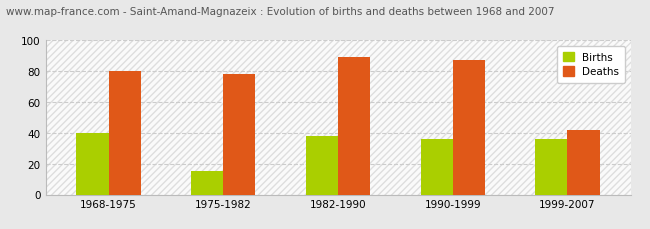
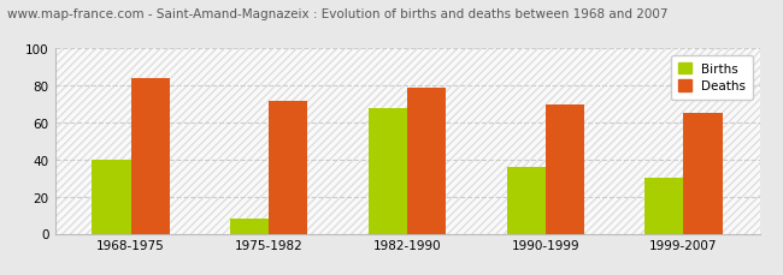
Deaths/1968-1975: 80 -> 84
Births/1975-1982: 15 -> 8
Deaths/1975-1982: 78 -> 72
Births/1982-1990: 38 -> 68
Deaths/1982-1990: 89 -> 79
Deaths/1990-1999: 87 -> 70
Births/1999-2007: 36 -> 30
Deaths/1999-2007: 42 -> 65
